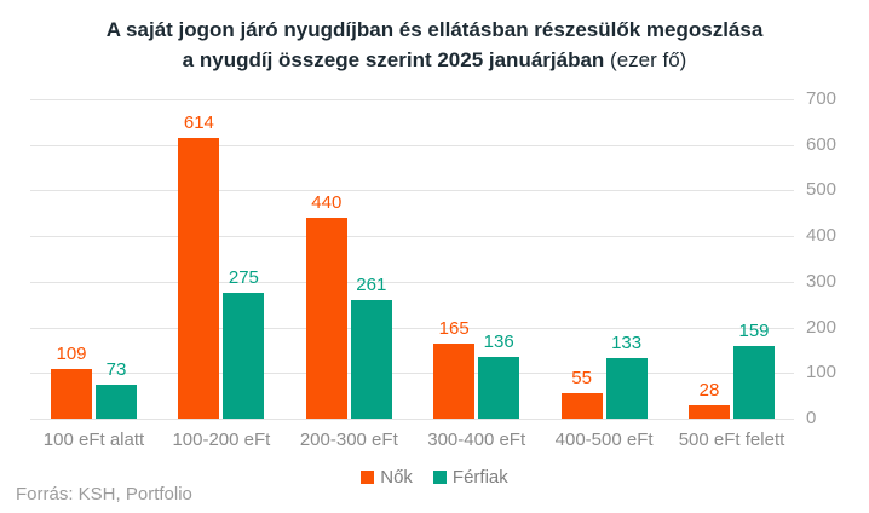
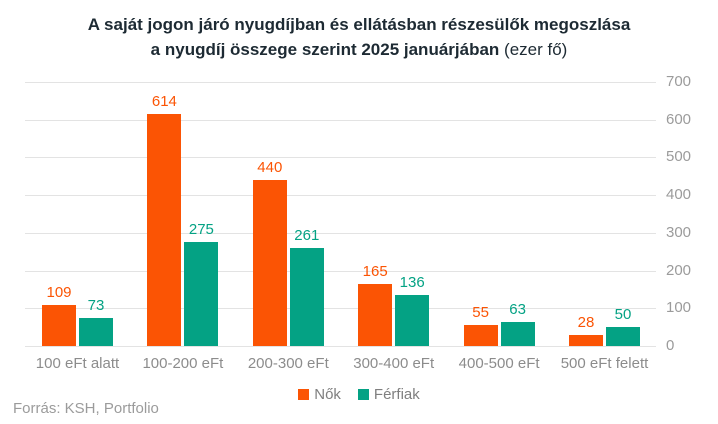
Férfiak/400-500 eFt: 133 -> 63
Férfiak/500 eFt felett: 159 -> 50
